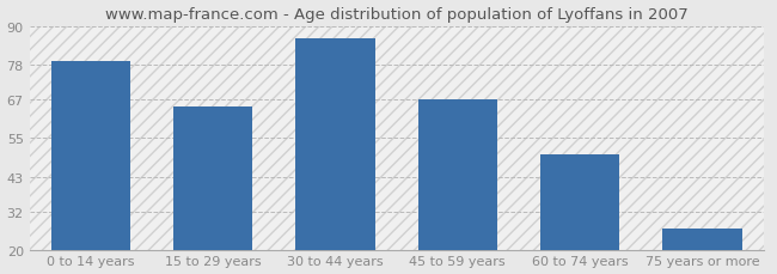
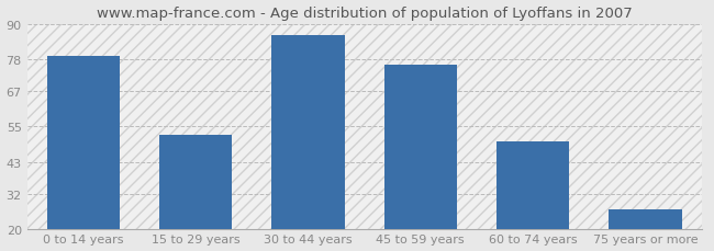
15 to 29 years: 65 -> 52
45 to 59 years: 67 -> 76
